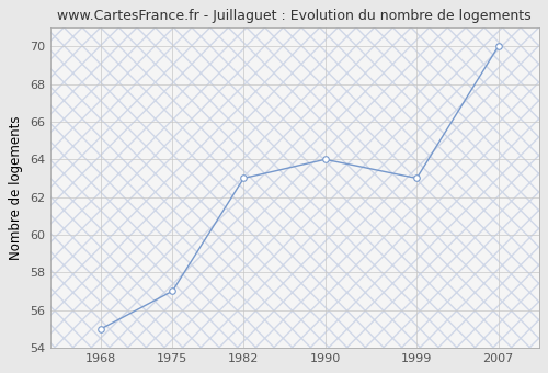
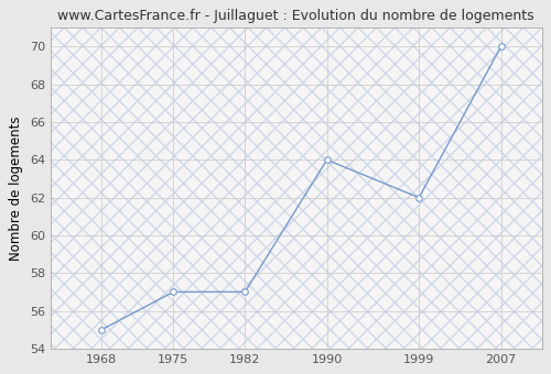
1982: 63 -> 57
1999: 63 -> 62
